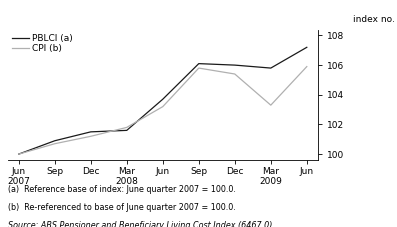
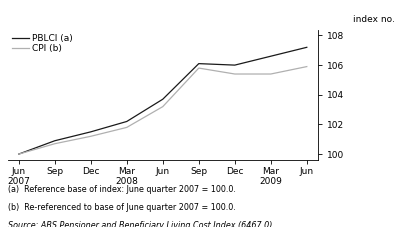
PBLCI (a)/Mar 2008: 101.6 -> 102.2
PBLCI (a)/Mar 2009: 105.8 -> 106.6
CPI (b)/Mar 2009: 103.3 -> 105.4
